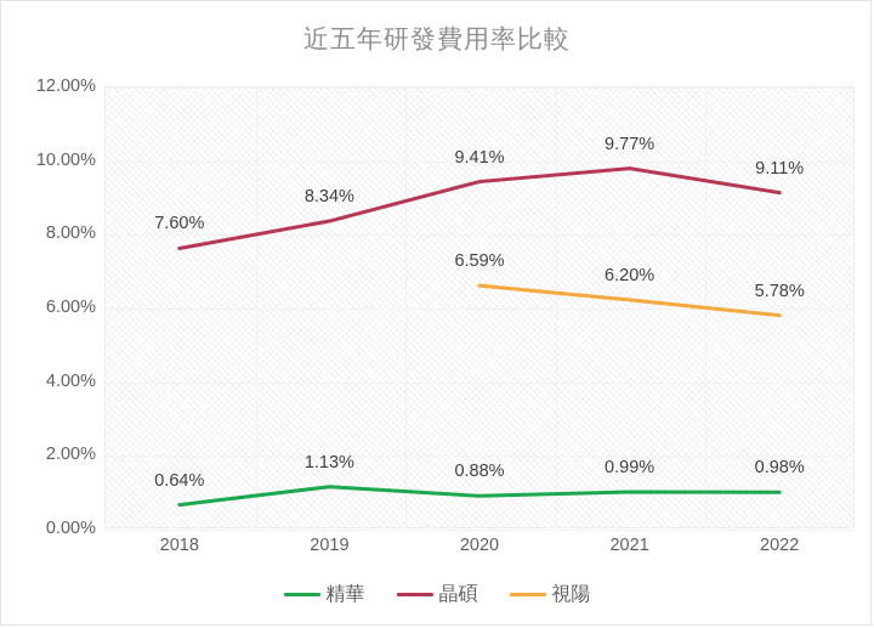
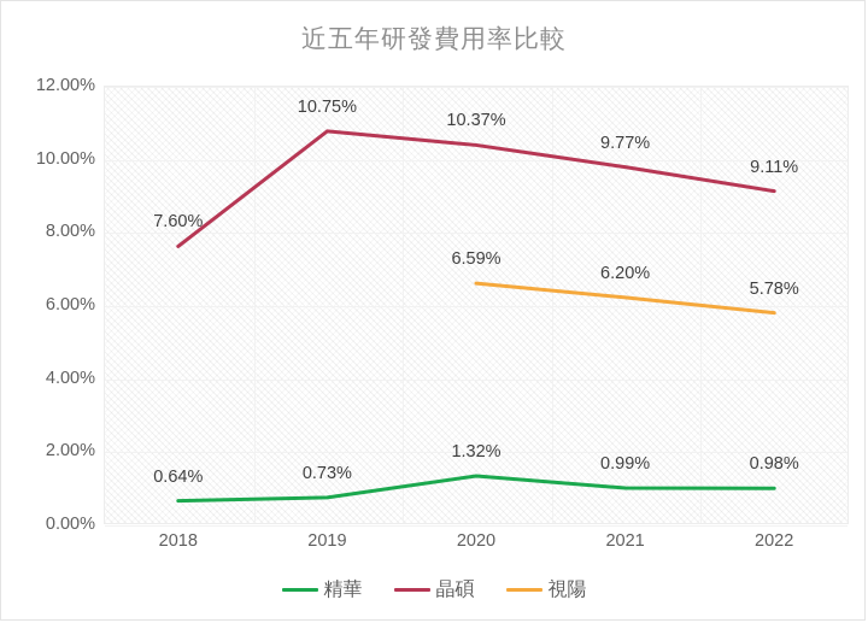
精華/2019: 1.13% -> 0.73%
晶碩/2019: 8.34% -> 10.75%
精華/2020: 0.88% -> 1.32%
晶碩/2020: 9.41% -> 10.37%
